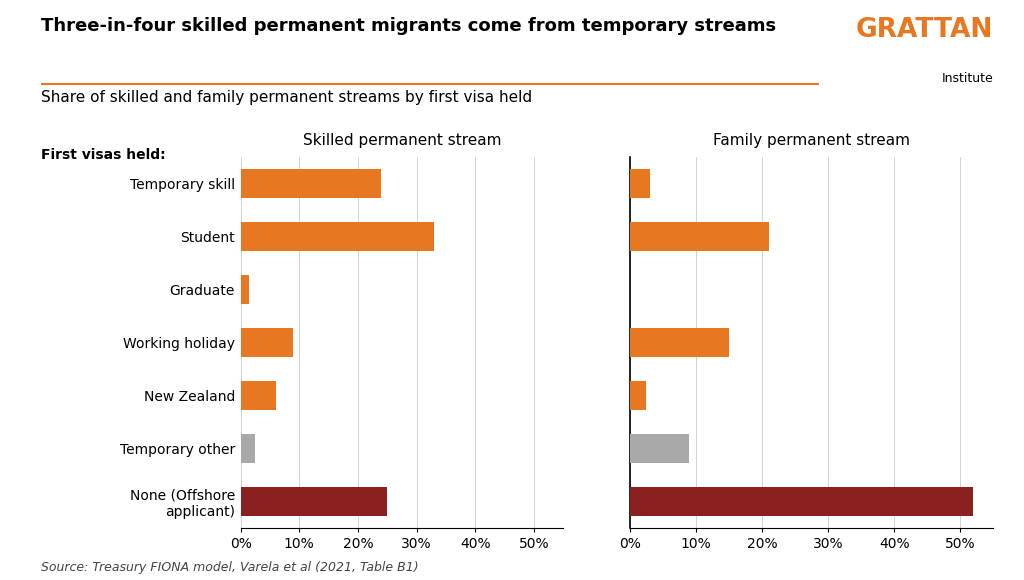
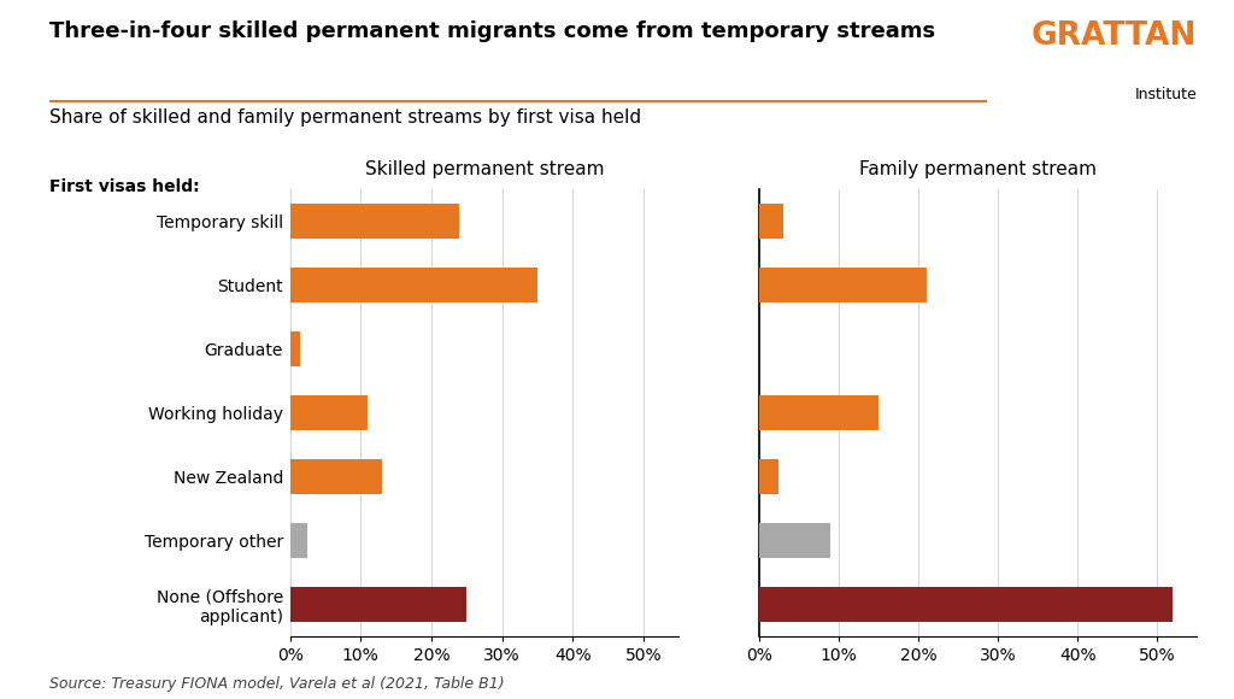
Skilled permanent stream/Student: 33.0% -> 35.0%
Skilled permanent stream/Working holiday: 9.0% -> 11.0%
Skilled permanent stream/New Zealand: 6.0% -> 13.0%
